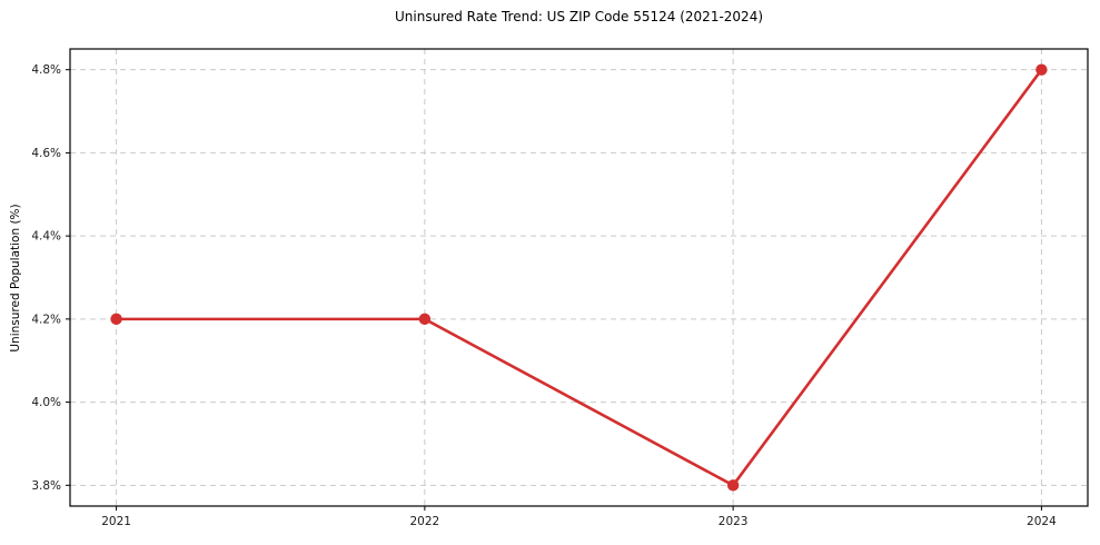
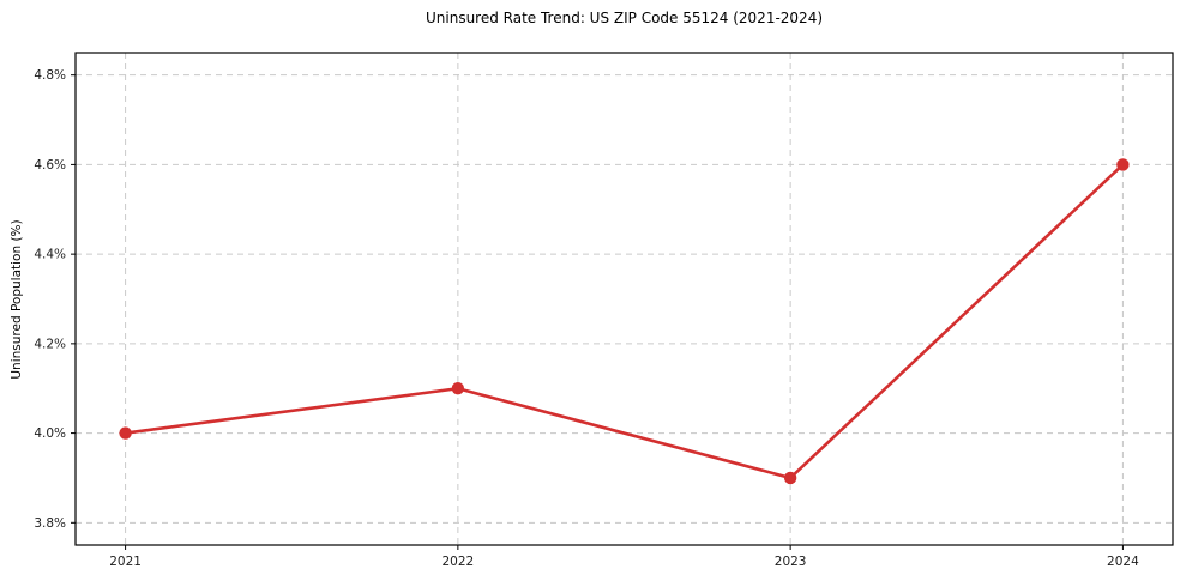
2021: 4.2% -> 4.0%
2022: 4.2% -> 4.1%
2023: 3.8% -> 3.9%
2024: 4.8% -> 4.6%
